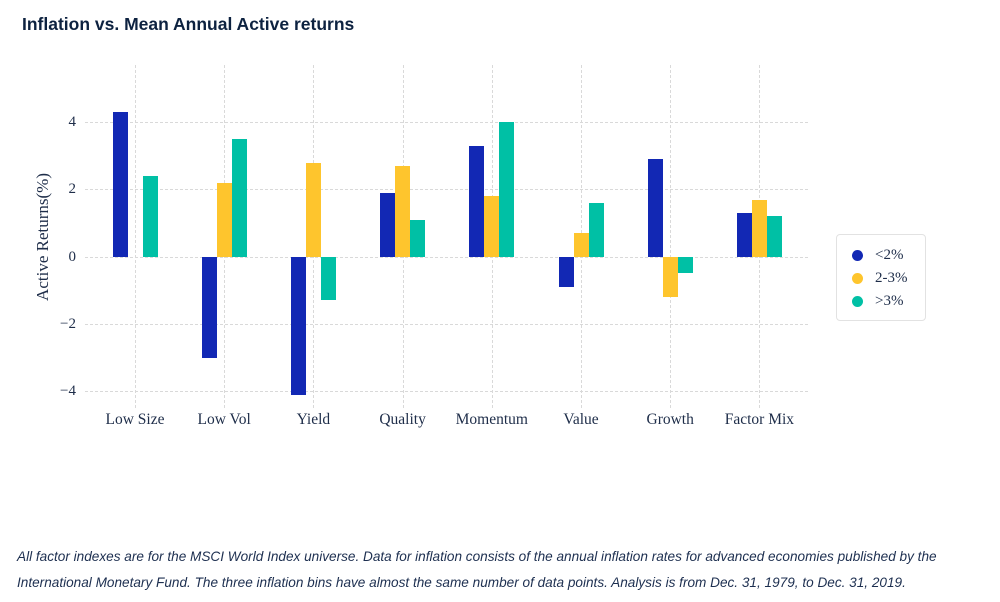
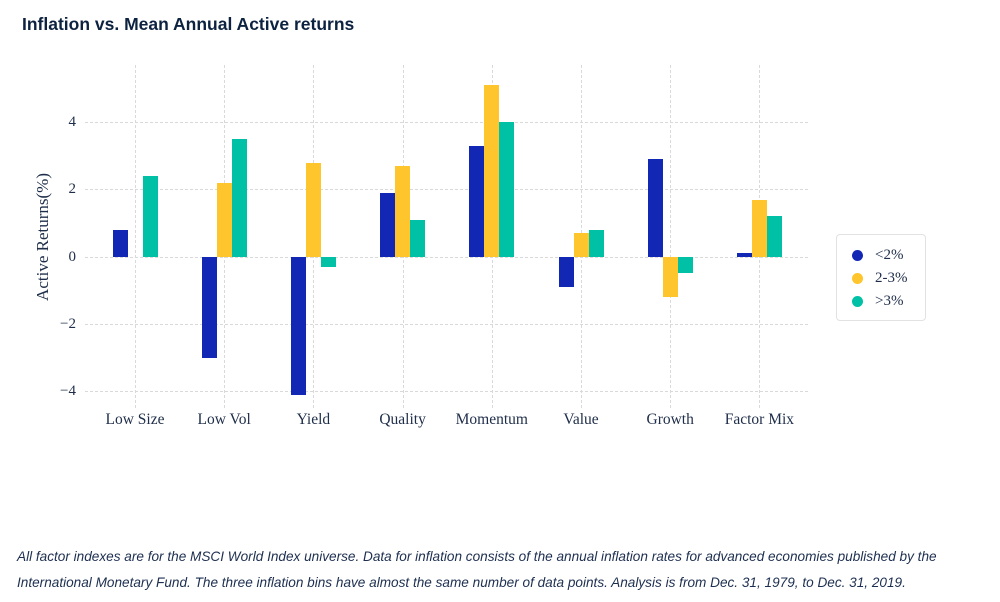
<2%/Low Size: 4.3 -> 0.8
>3%/Yield: -1.3 -> -0.3
2-3%/Momentum: 1.8 -> 5.1
>3%/Value: 1.6 -> 0.8
<2%/Factor Mix: 1.3 -> 0.1
